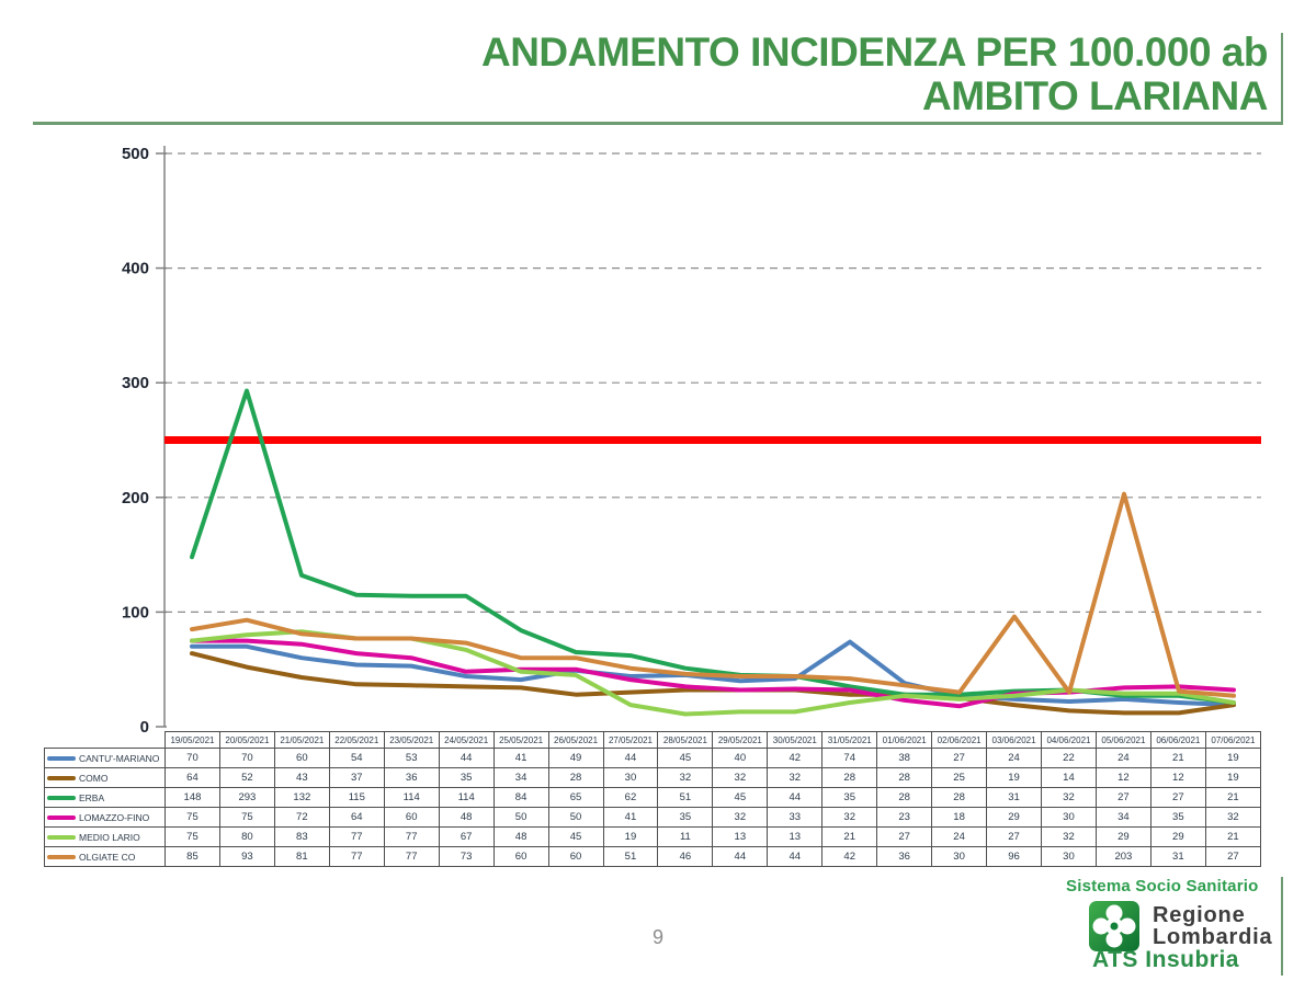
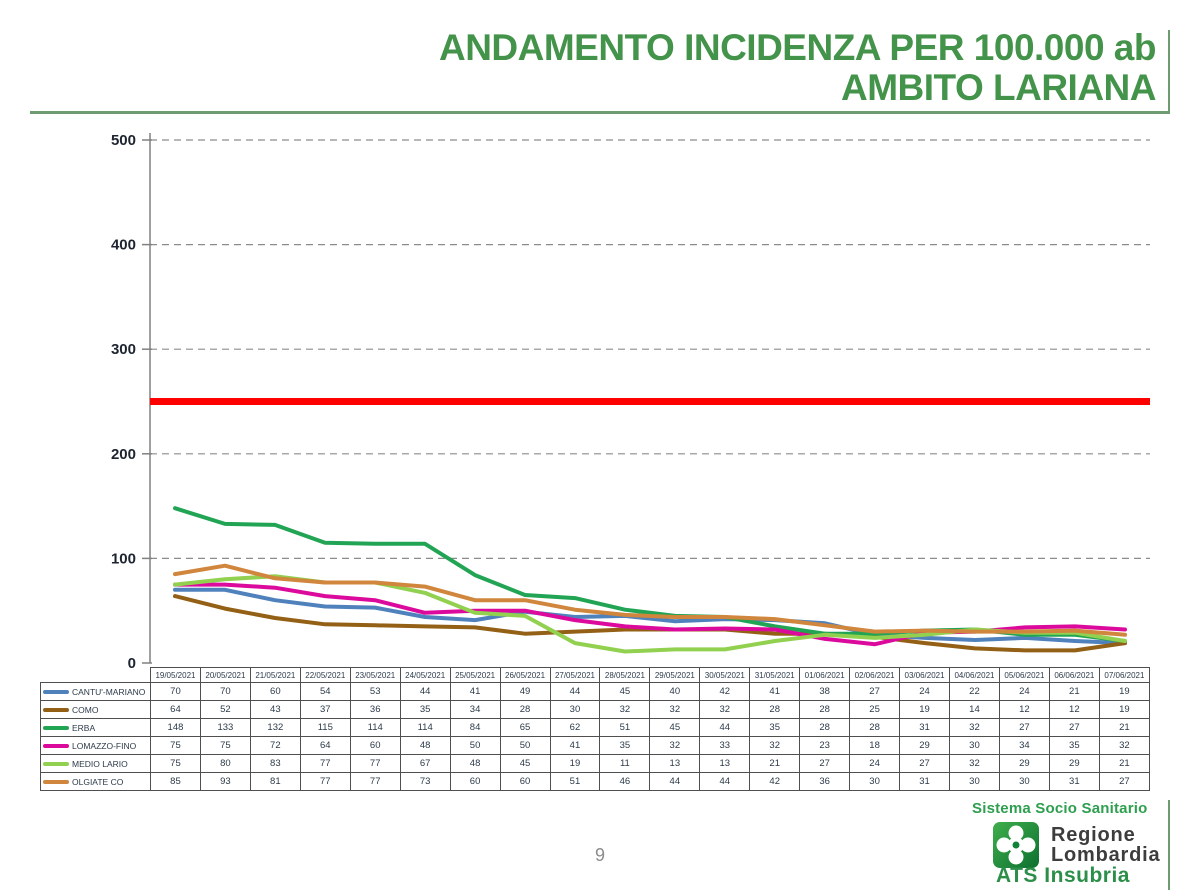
ERBA/20/05/2021: 293 -> 133
CANTU'-MARIANO/31/05/2021: 74 -> 41
OLGIATE CO/03/06/2021: 96 -> 31
OLGIATE CO/05/06/2021: 203 -> 30
